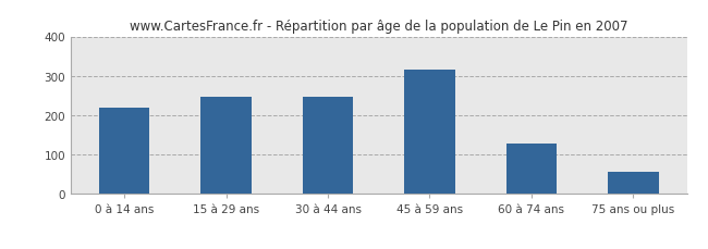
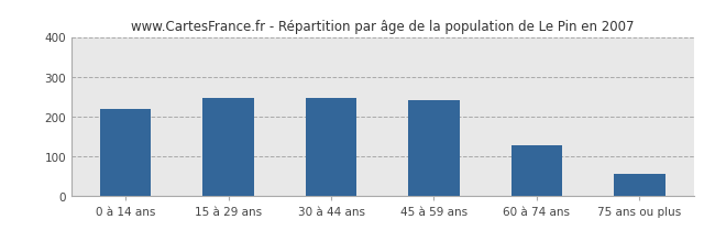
45 à 59 ans: 316 -> 240
